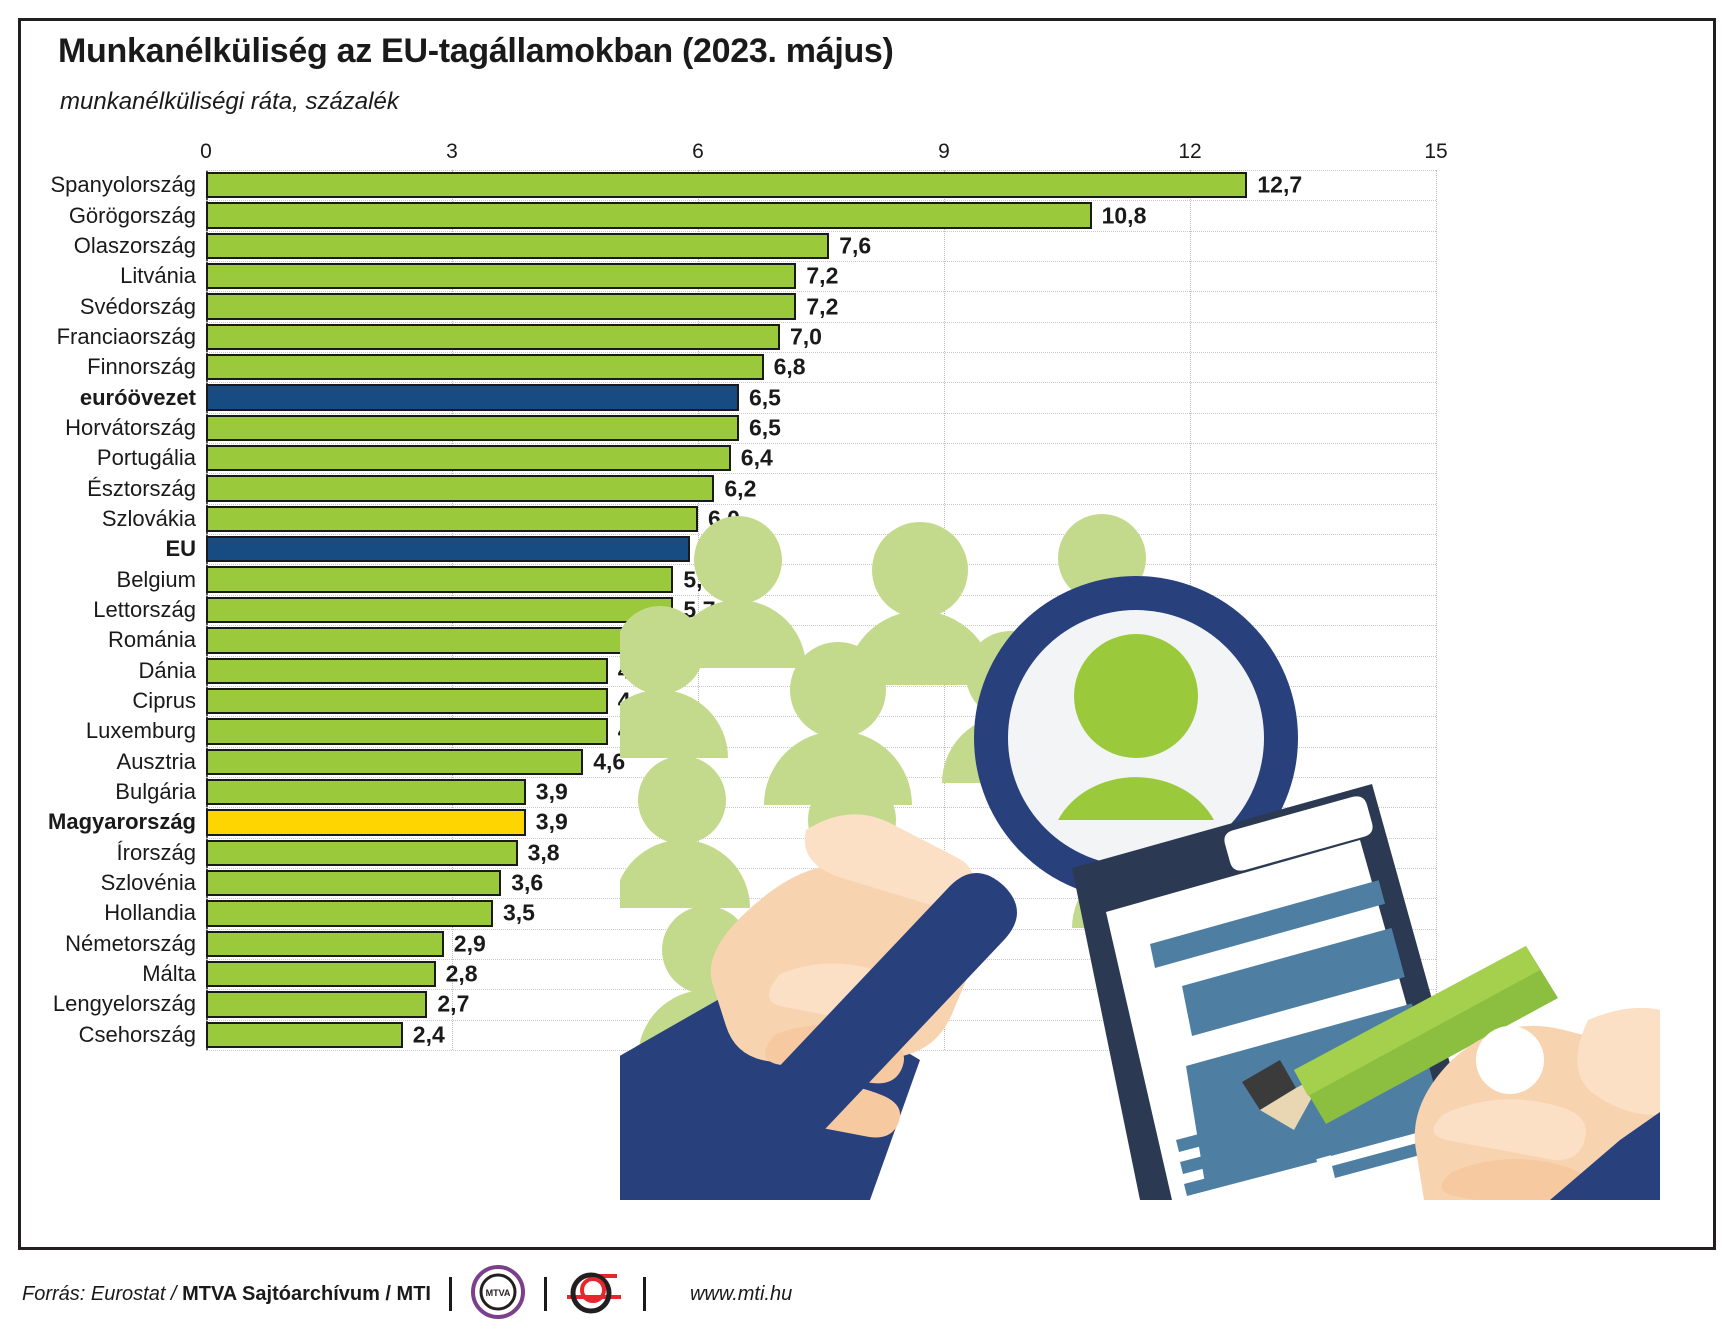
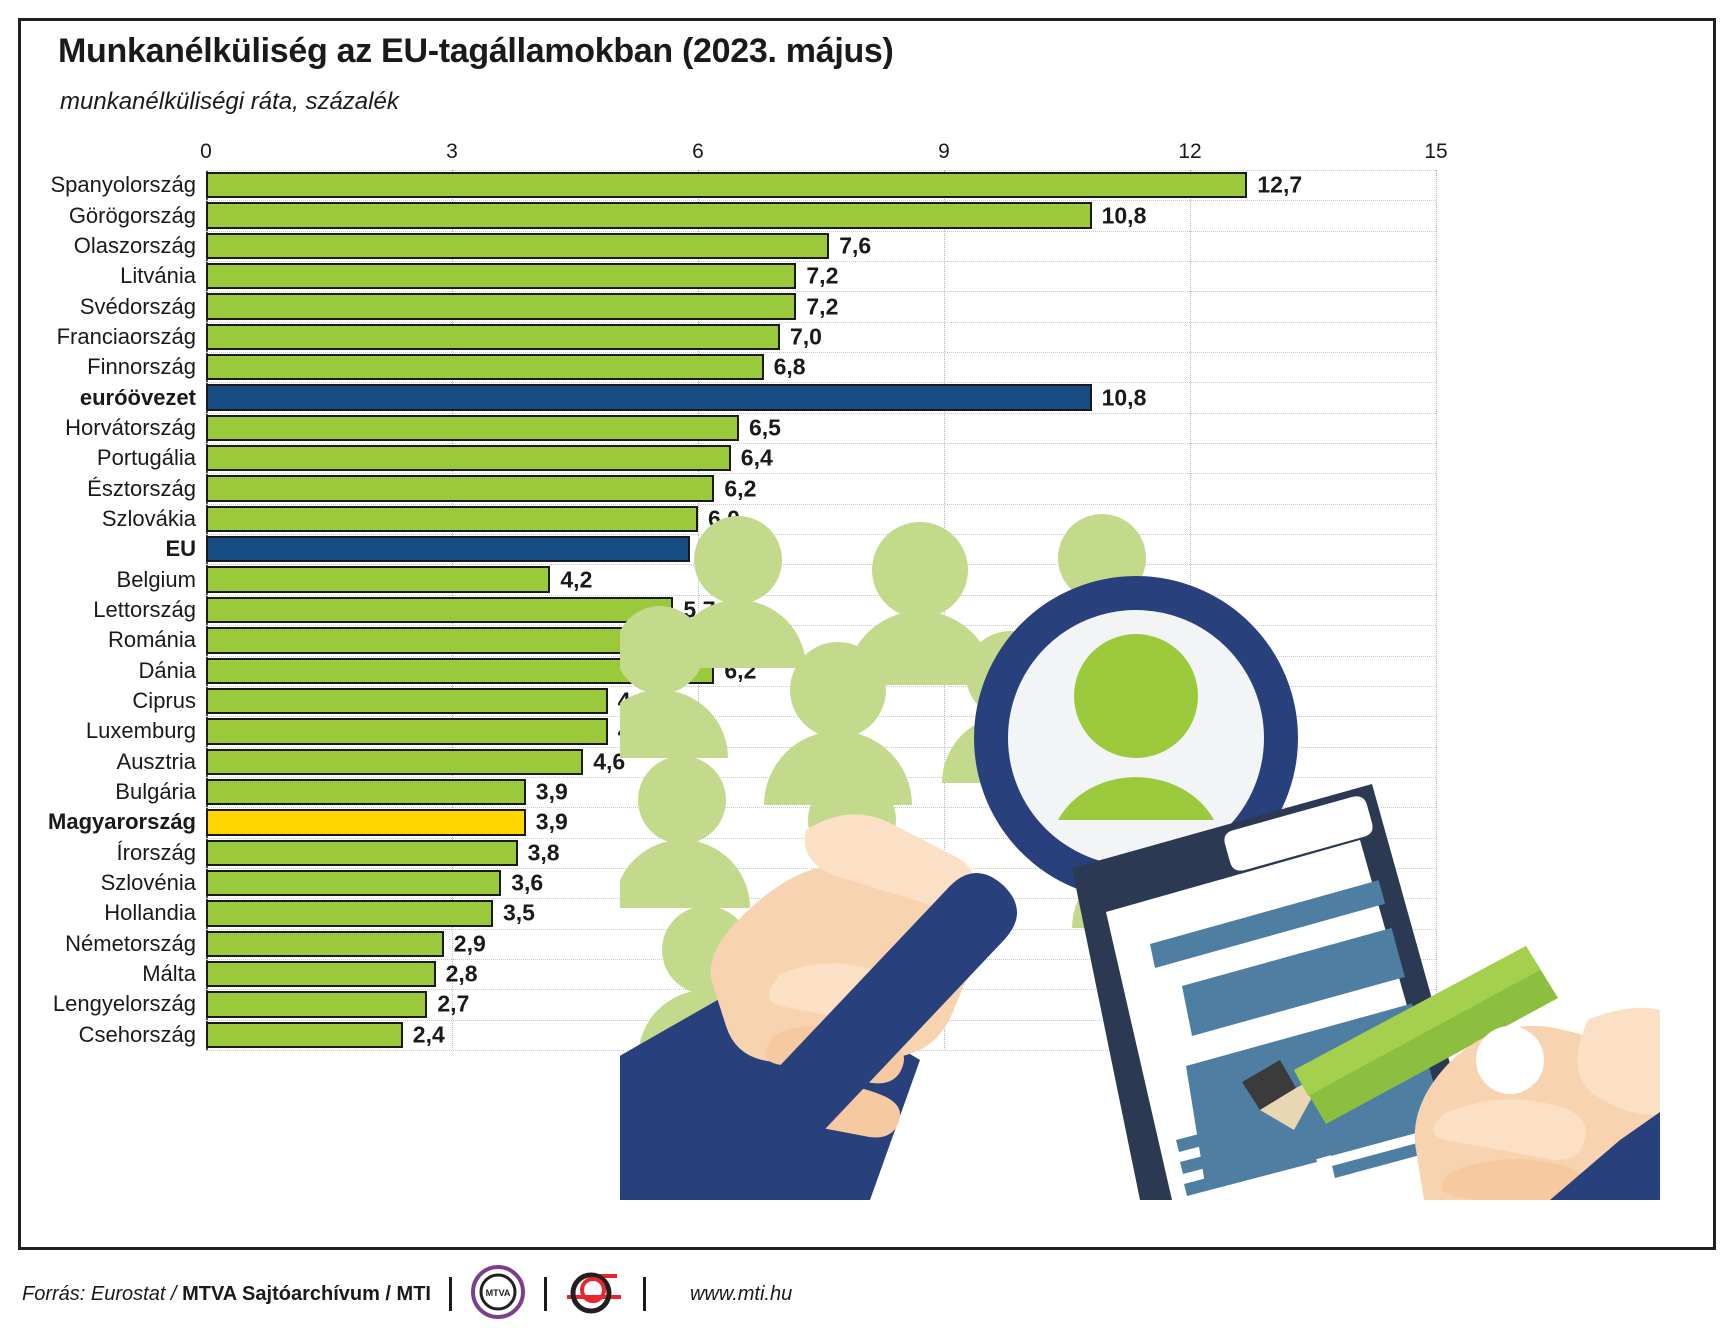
euróövezet: 6,5 -> 10,8
Belgium: 5,7 -> 4,2
Dánia: 4,9 -> 6,2
